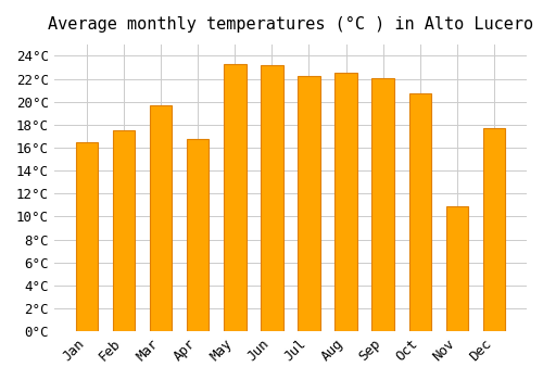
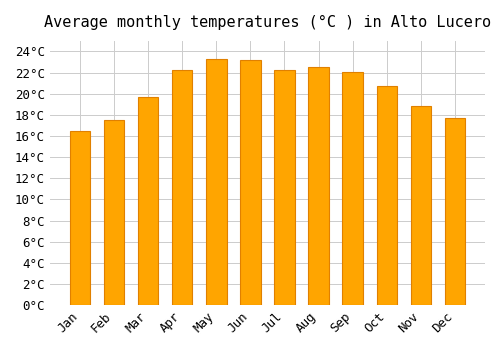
Apr: 16.8°C -> 22.2°C
Nov: 10.9°C -> 18.8°C
